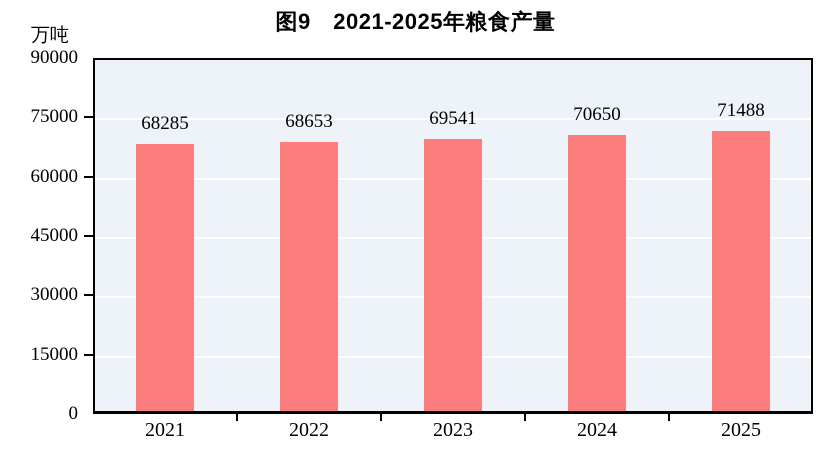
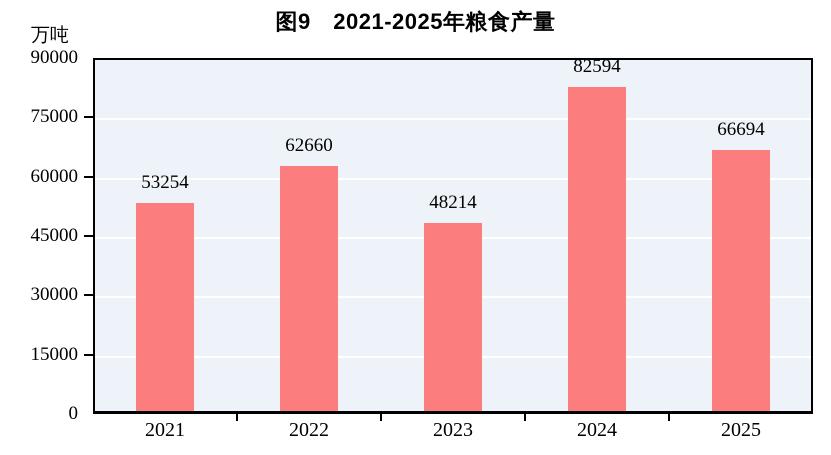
2021: 68285 -> 53254
2022: 68653 -> 62660
2023: 69541 -> 48214
2024: 70650 -> 82594
2025: 71488 -> 66694
